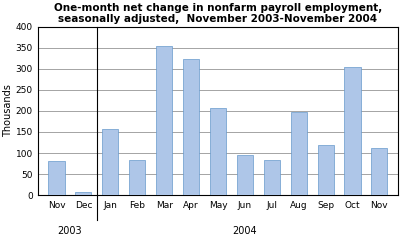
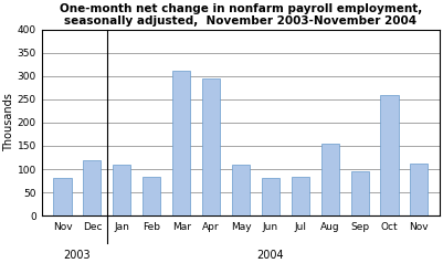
Dec: 8 -> 120
Jan: 157 -> 110
Mar: 353 -> 310
Apr: 324 -> 295
May: 207 -> 110
Jun: 96 -> 80
Aug: 198 -> 155
Sep: 118 -> 95
Oct: 303 -> 260
